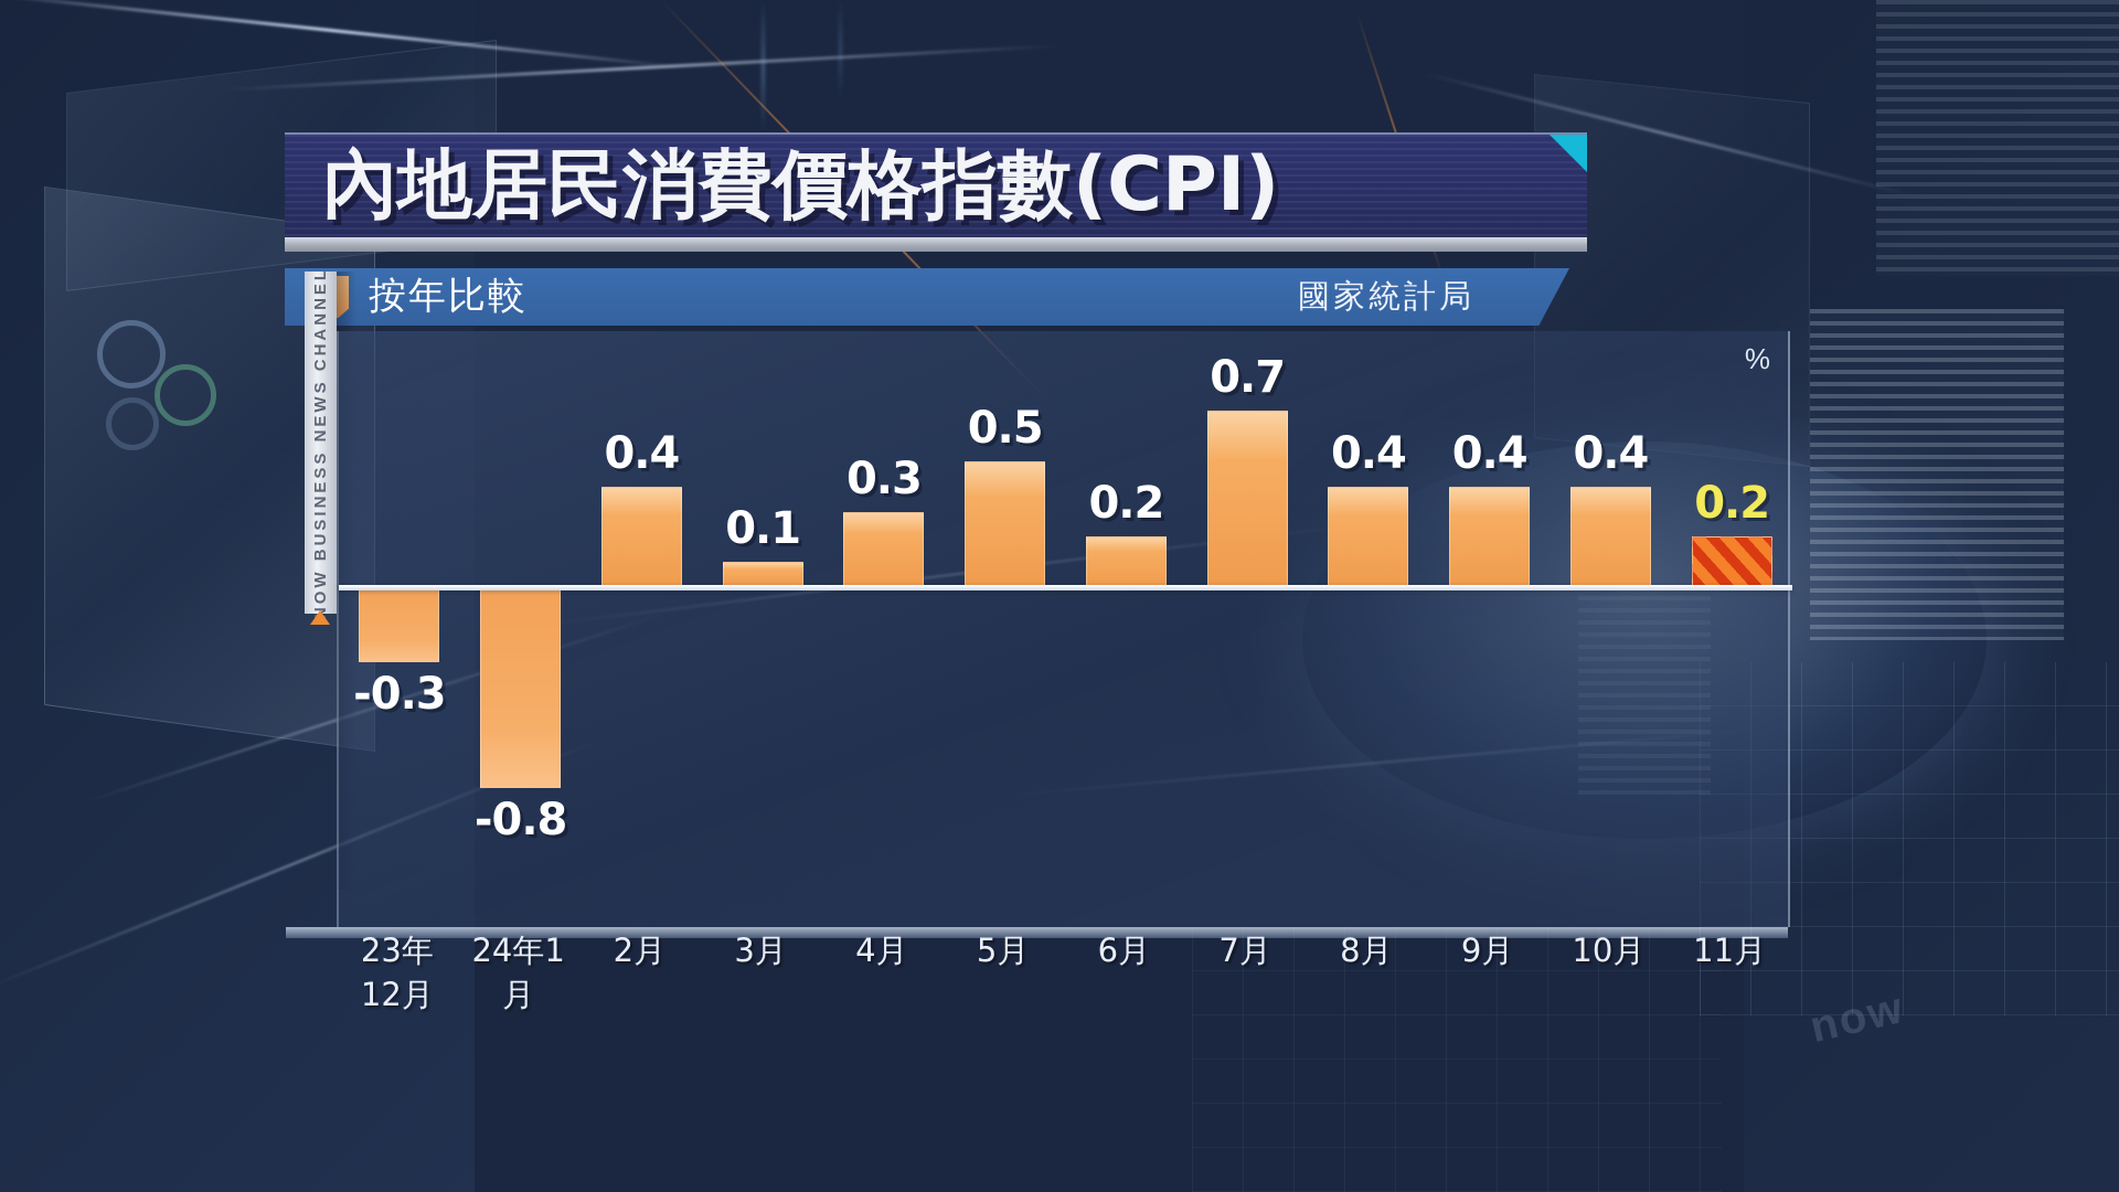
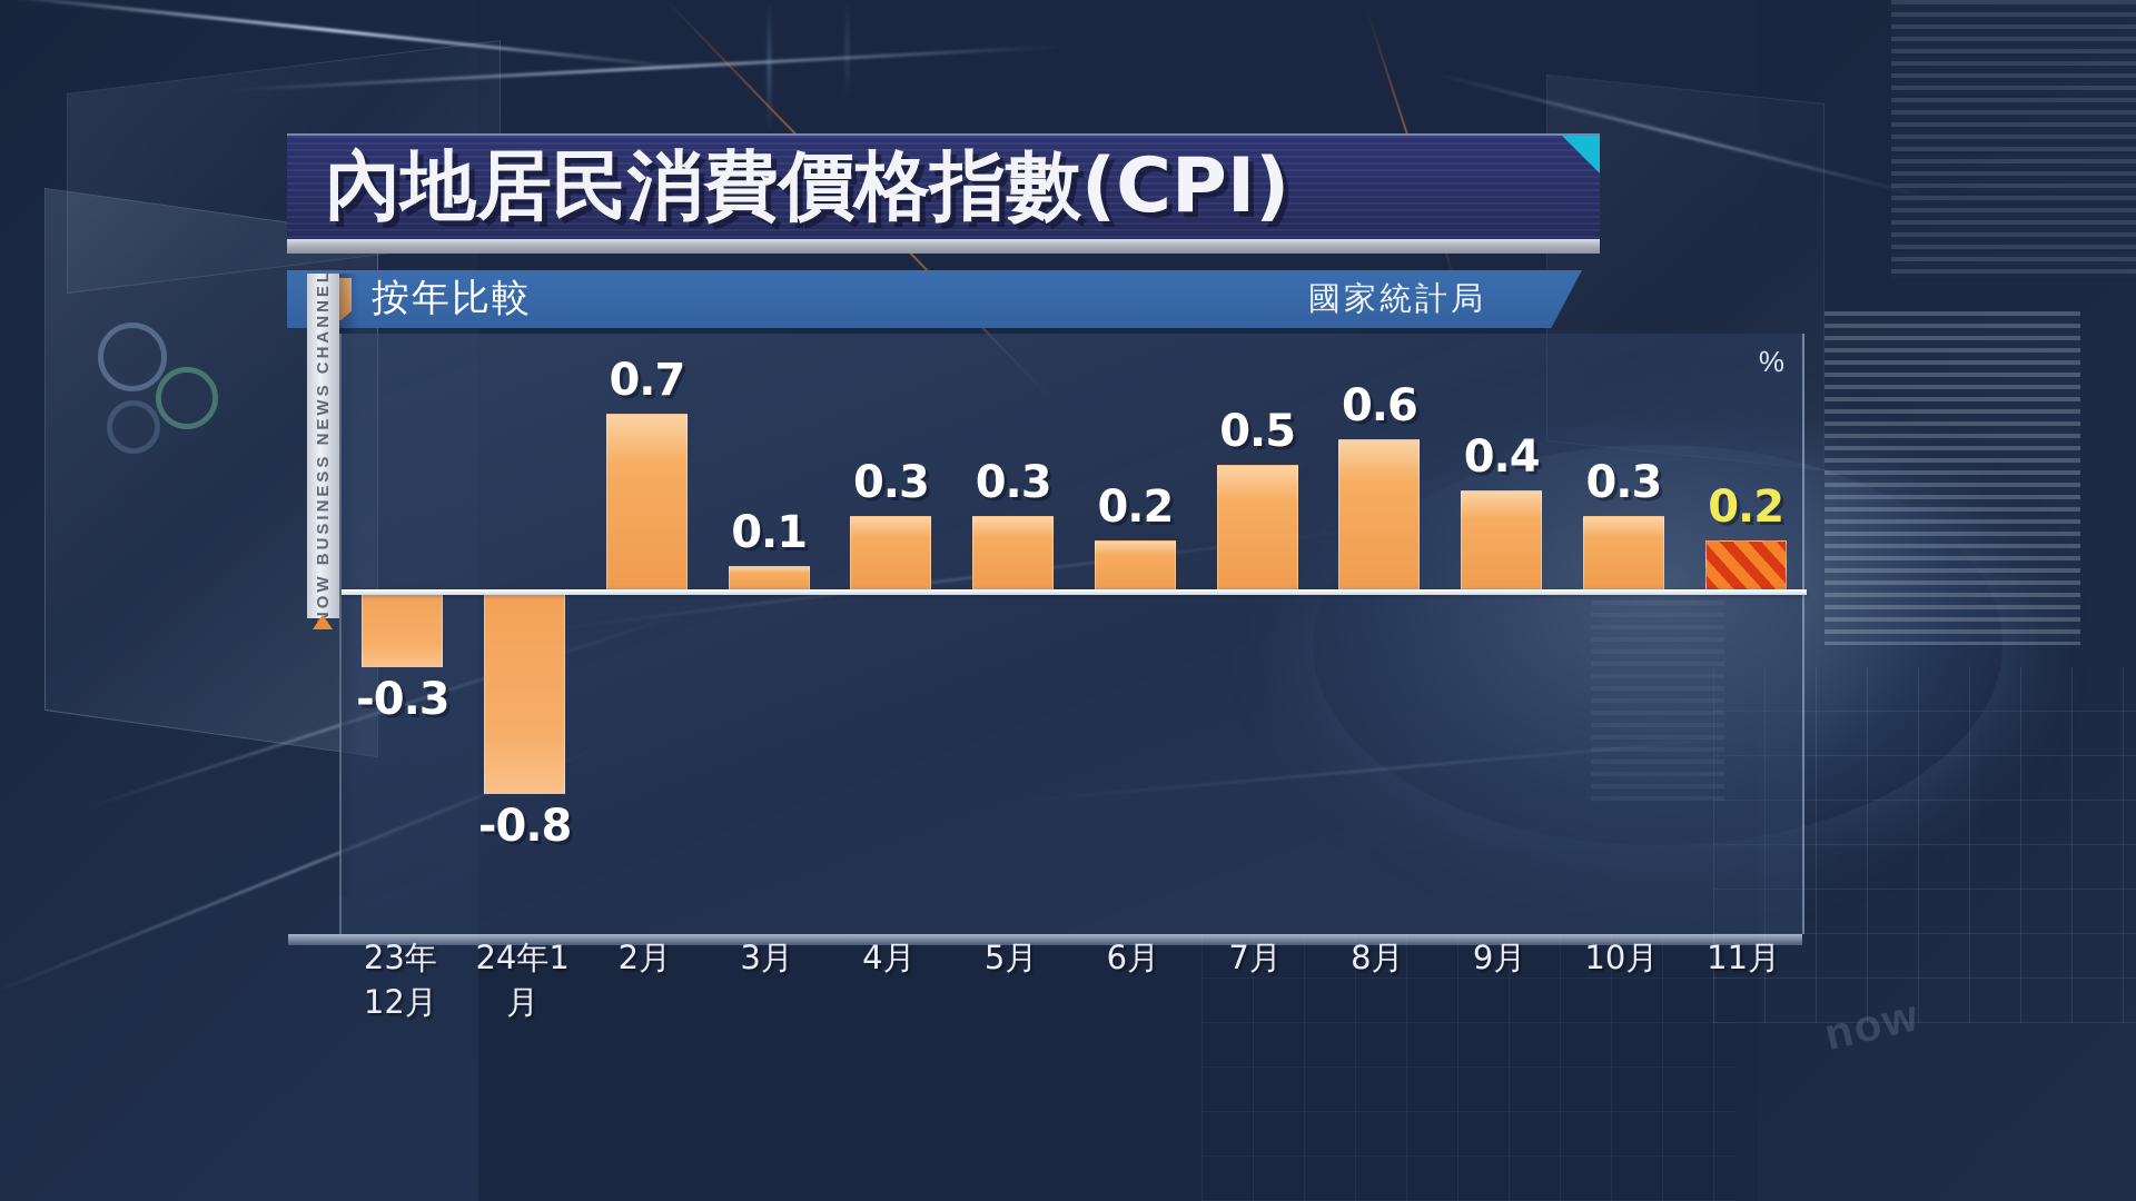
2月: 0.4 -> 0.7
5月: 0.5 -> 0.3
7月: 0.7 -> 0.5
8月: 0.4 -> 0.6
10月: 0.4 -> 0.3
